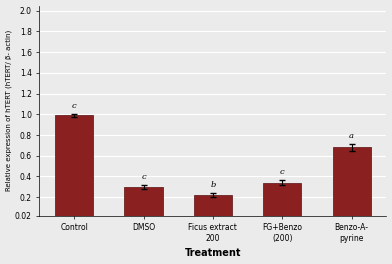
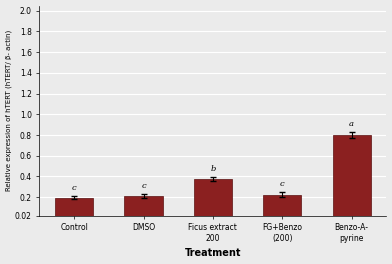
Control: 0.99 -> 0.20
DMSO: 0.30 -> 0.21
Ficus extract 200: 0.22 -> 0.38
FG+Benzo (200): 0.34 -> 0.23
Benzo-A- pyrine: 0.68 -> 0.80
